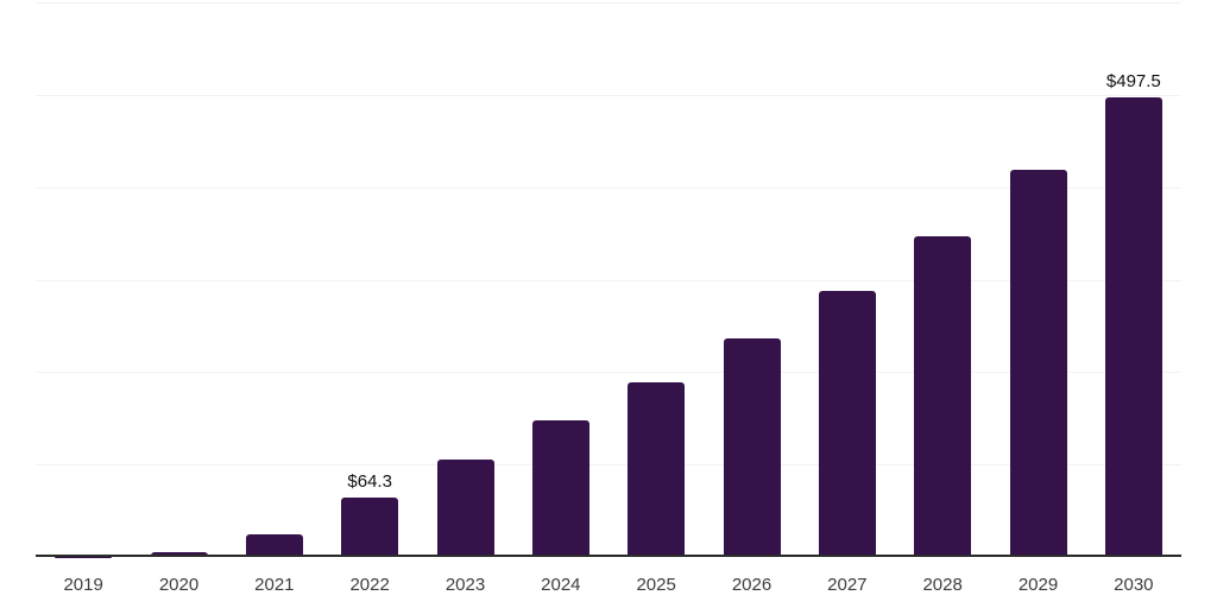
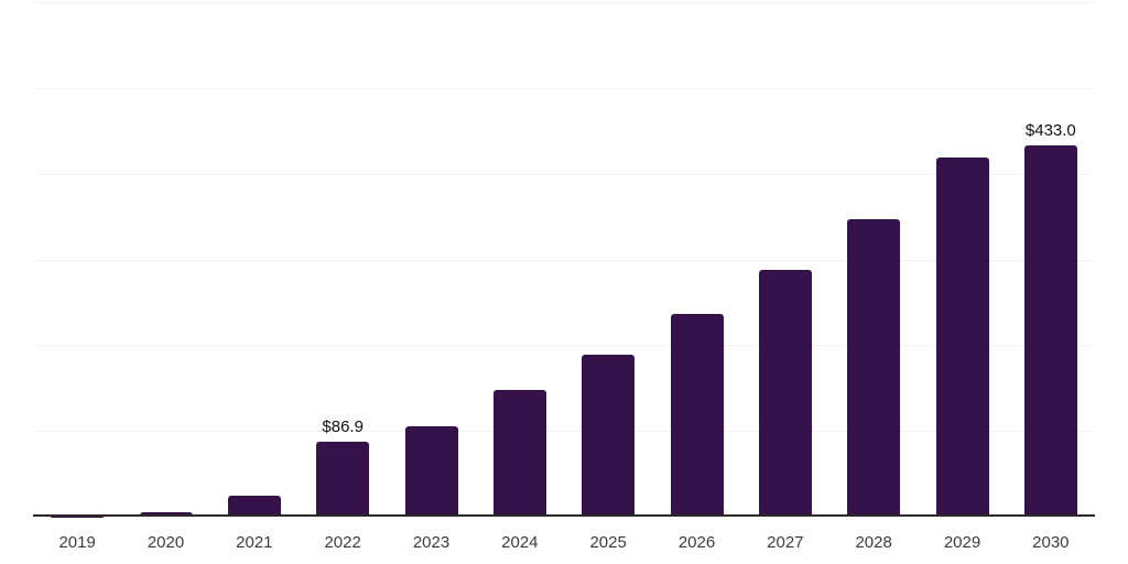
2022: $64.3 -> $86.9
2030: $497.5 -> $433.0
